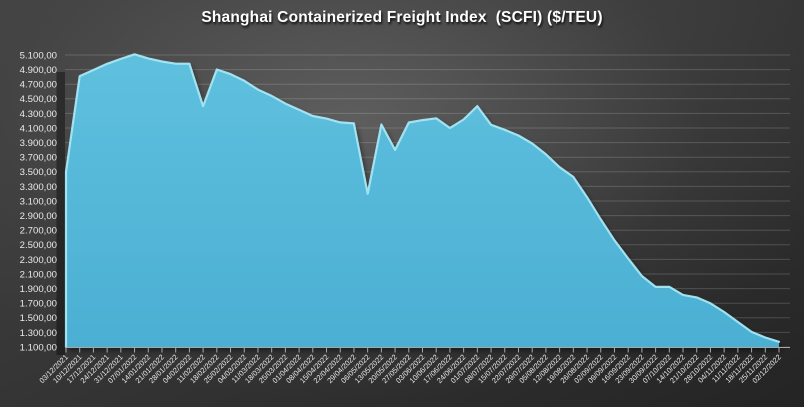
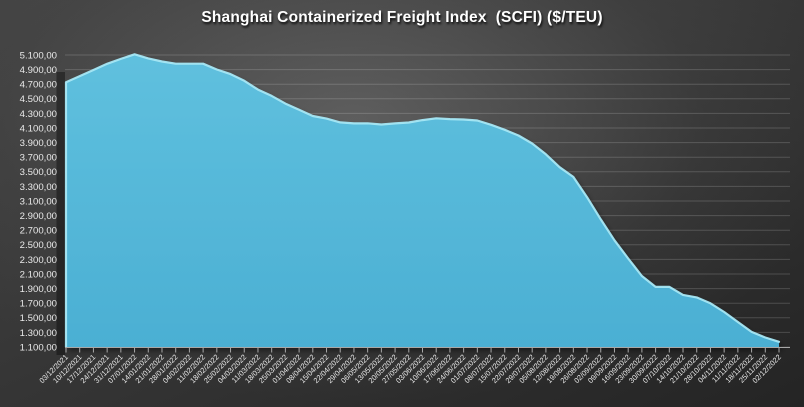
03/12/2021: 3500 -> 4700
11/02/2022: 4400 -> 5000
06/05/2022: 3200 -> 4200
20/05/2022: 3800 -> 4200
17/06/2022: 4100 -> 4200
01/07/2022: 4400 -> 4200
